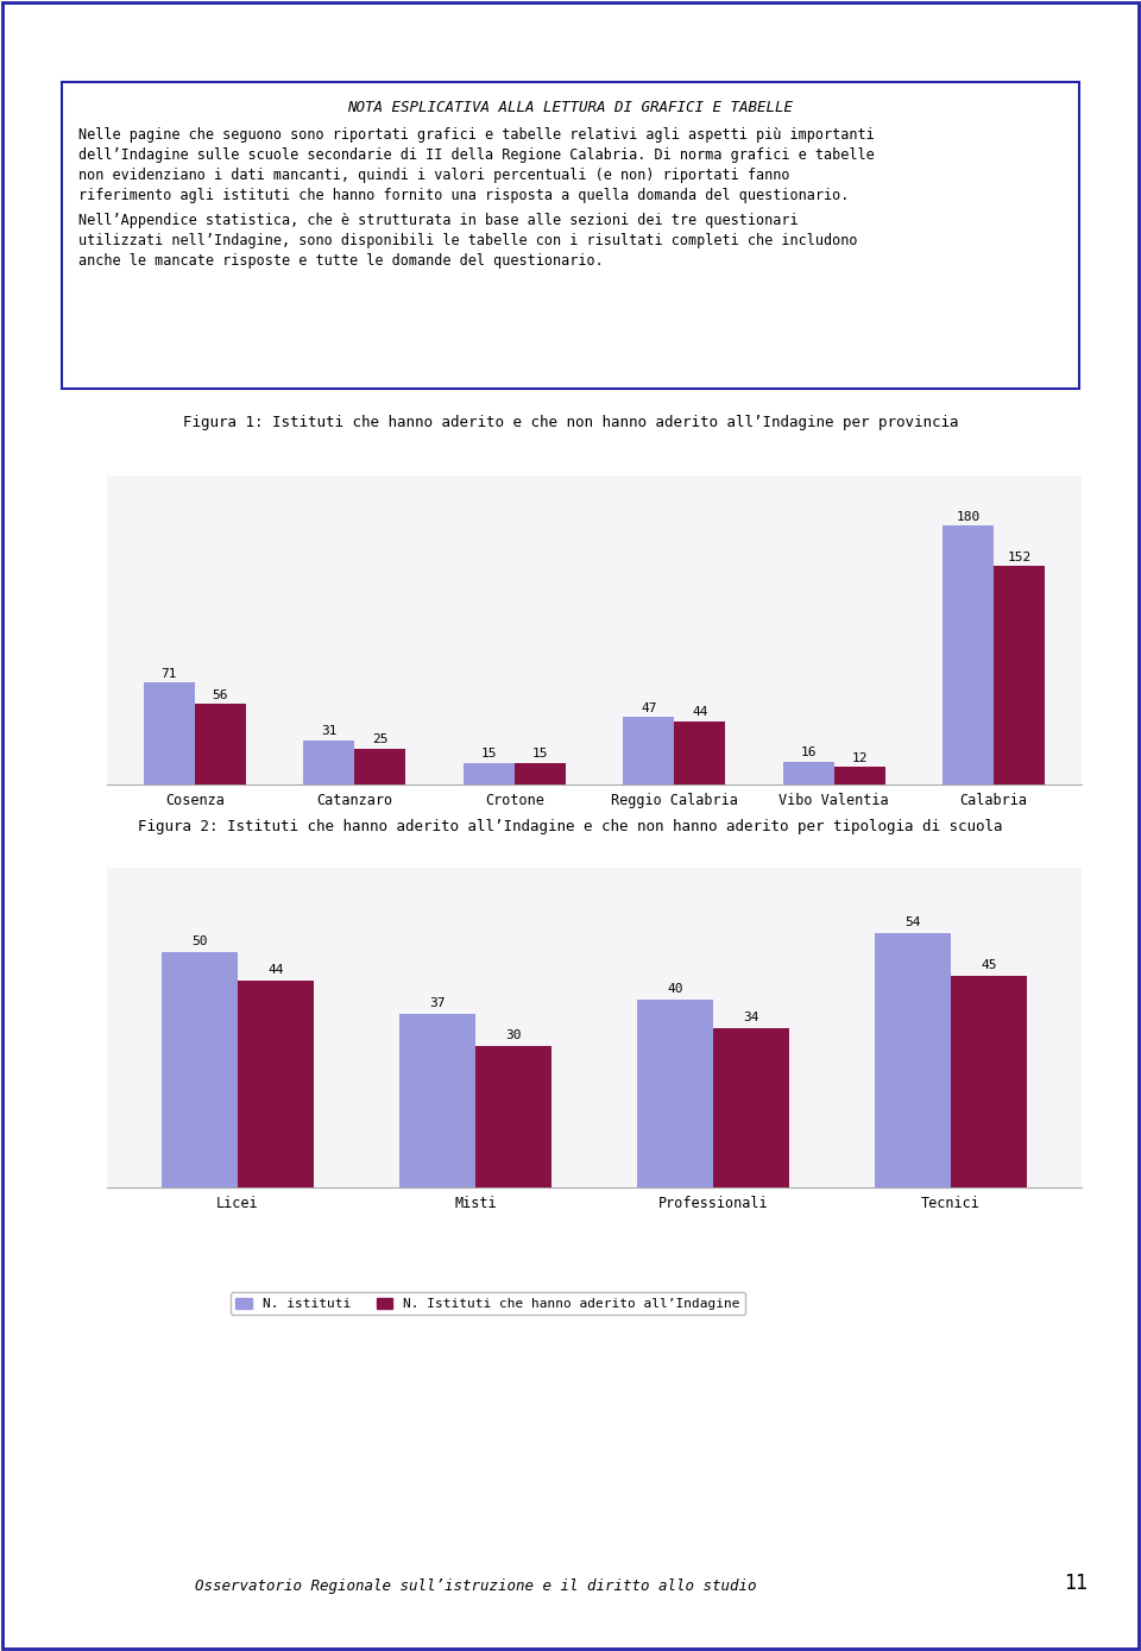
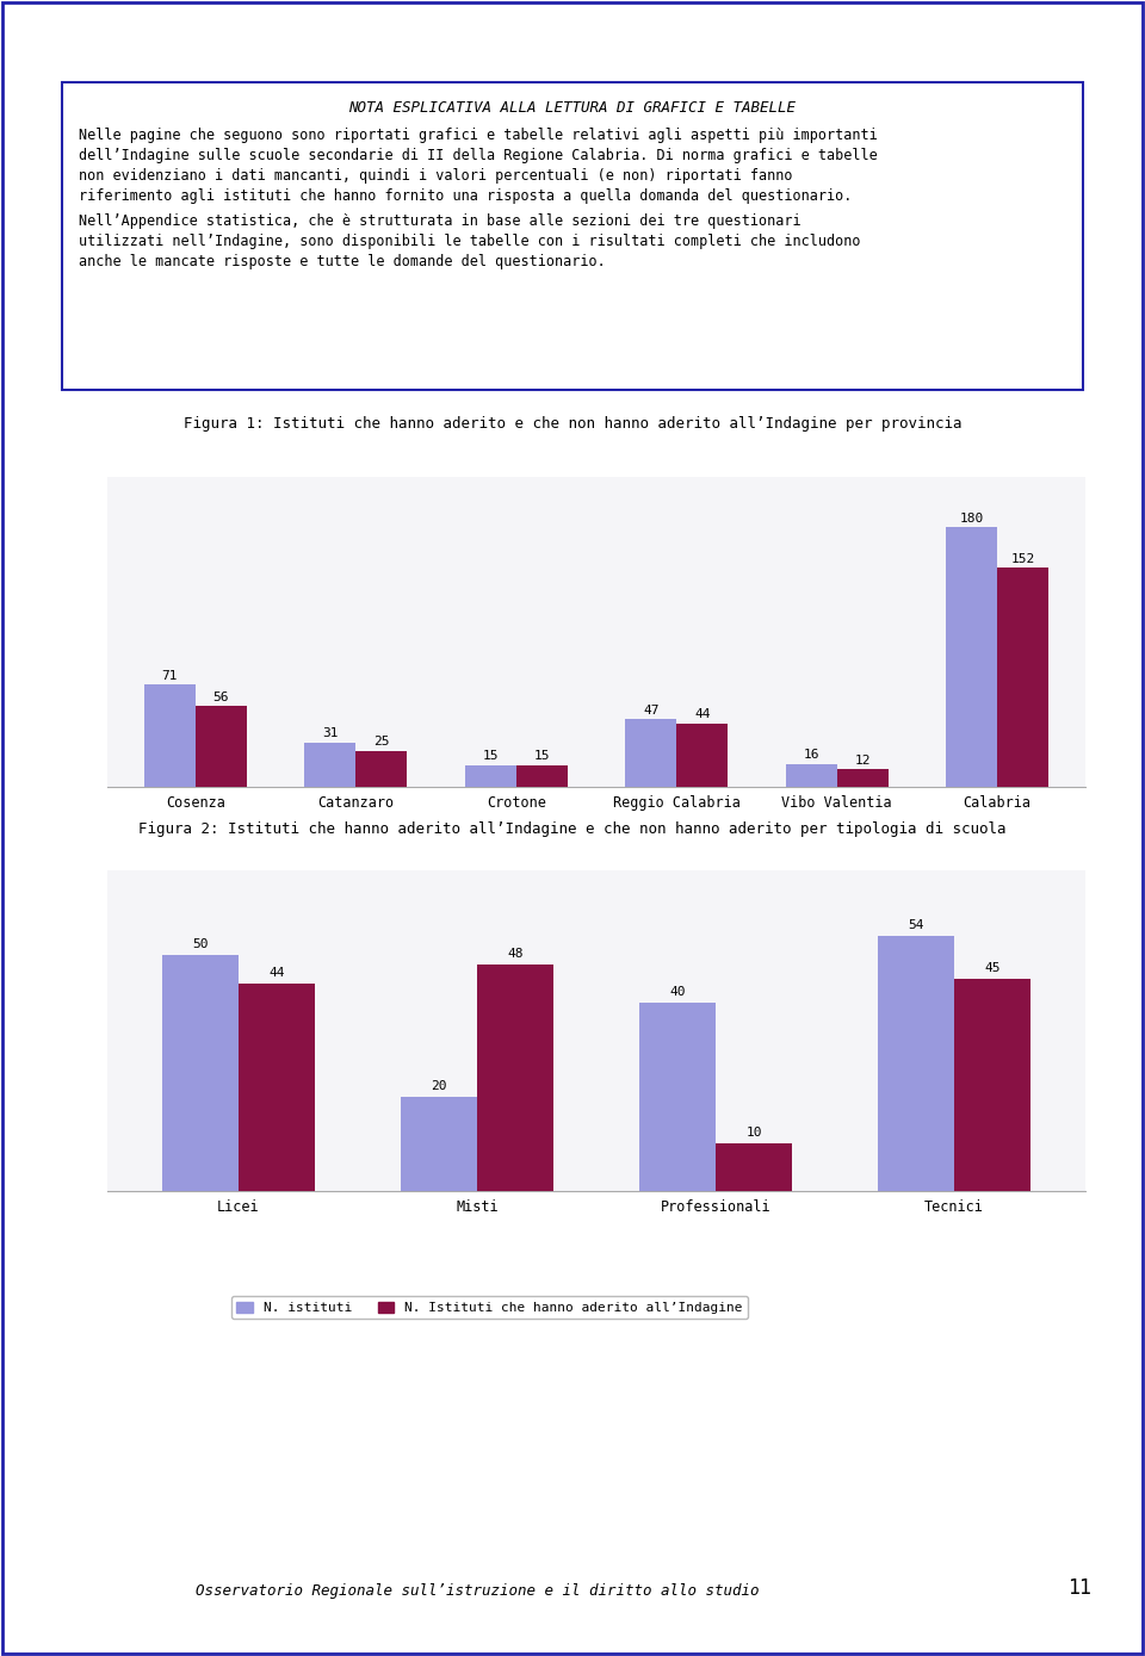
N. istituti/Misti: 37 -> 20
N. Istituti che hanno aderito all’Indagine/Misti: 30 -> 48
N. Istituti che hanno aderito all’Indagine/Professionali: 34 -> 10
